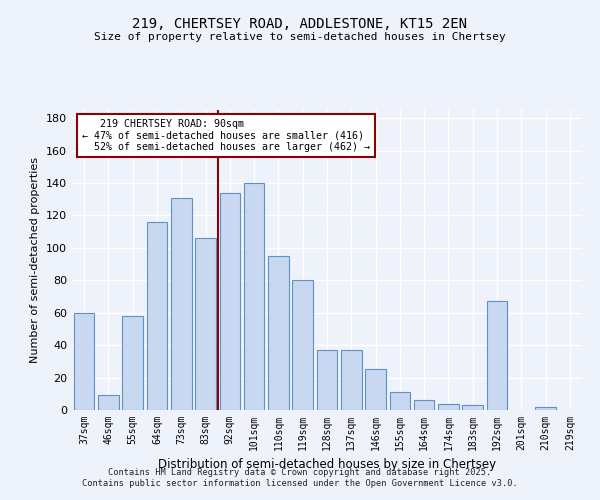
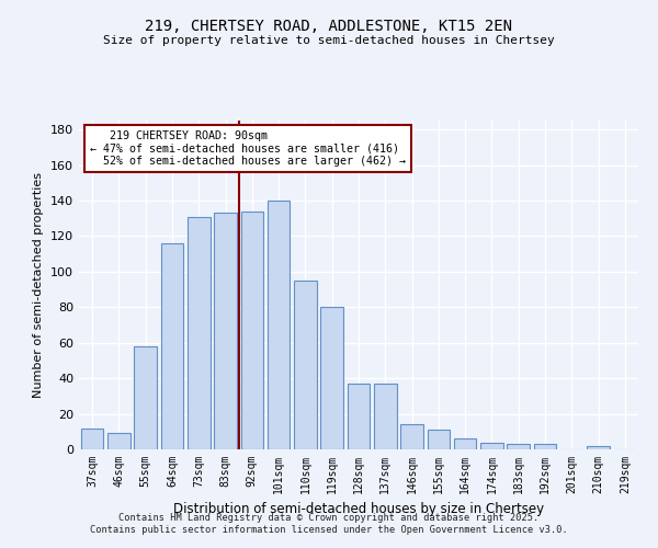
37sqm: 60 -> 12
83sqm: 106 -> 133
146sqm: 25 -> 14
192sqm: 67 -> 3
